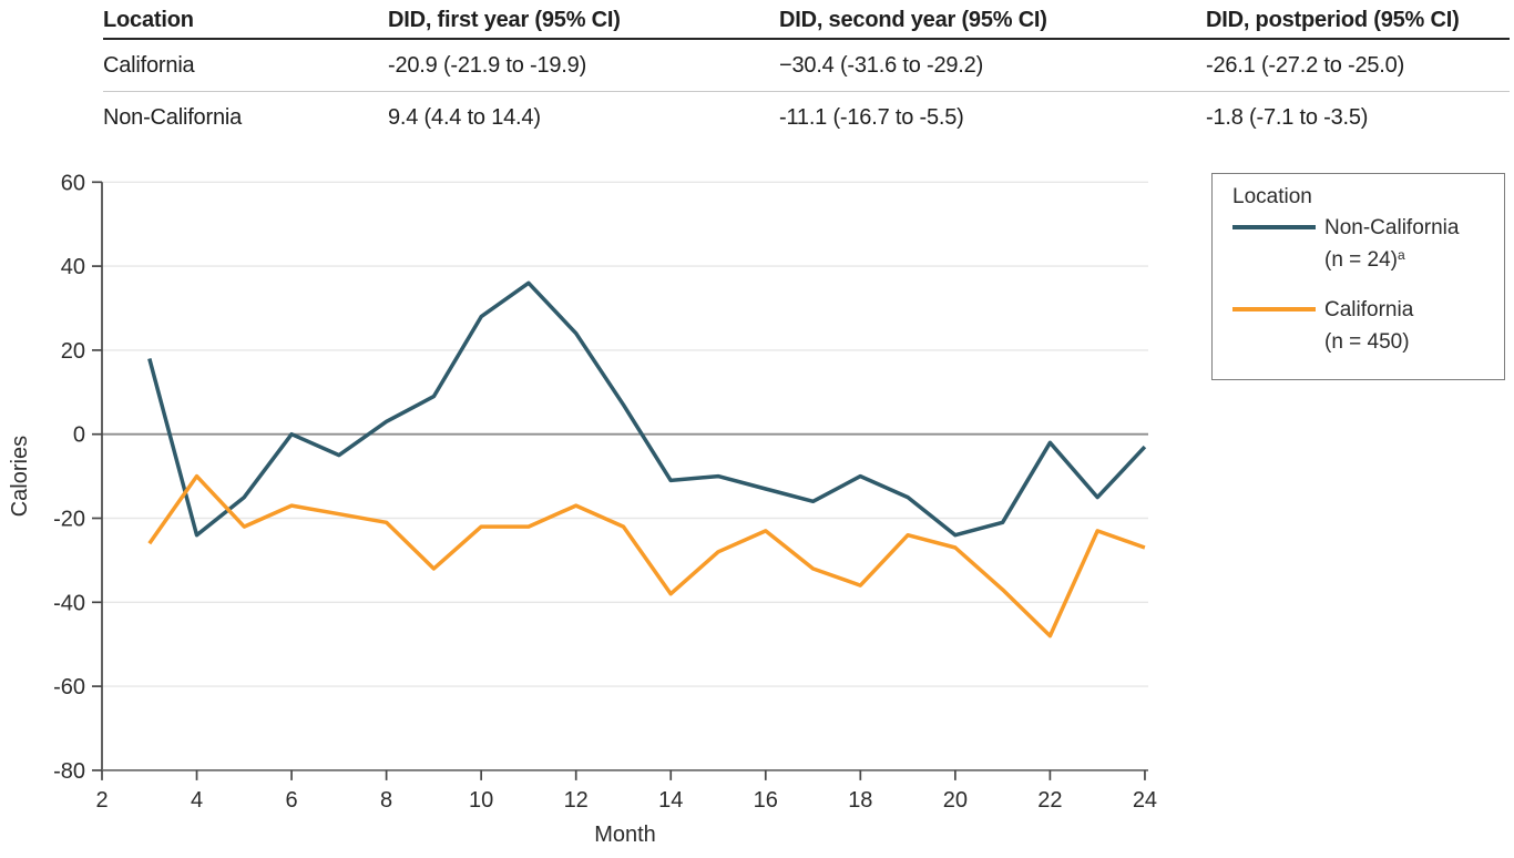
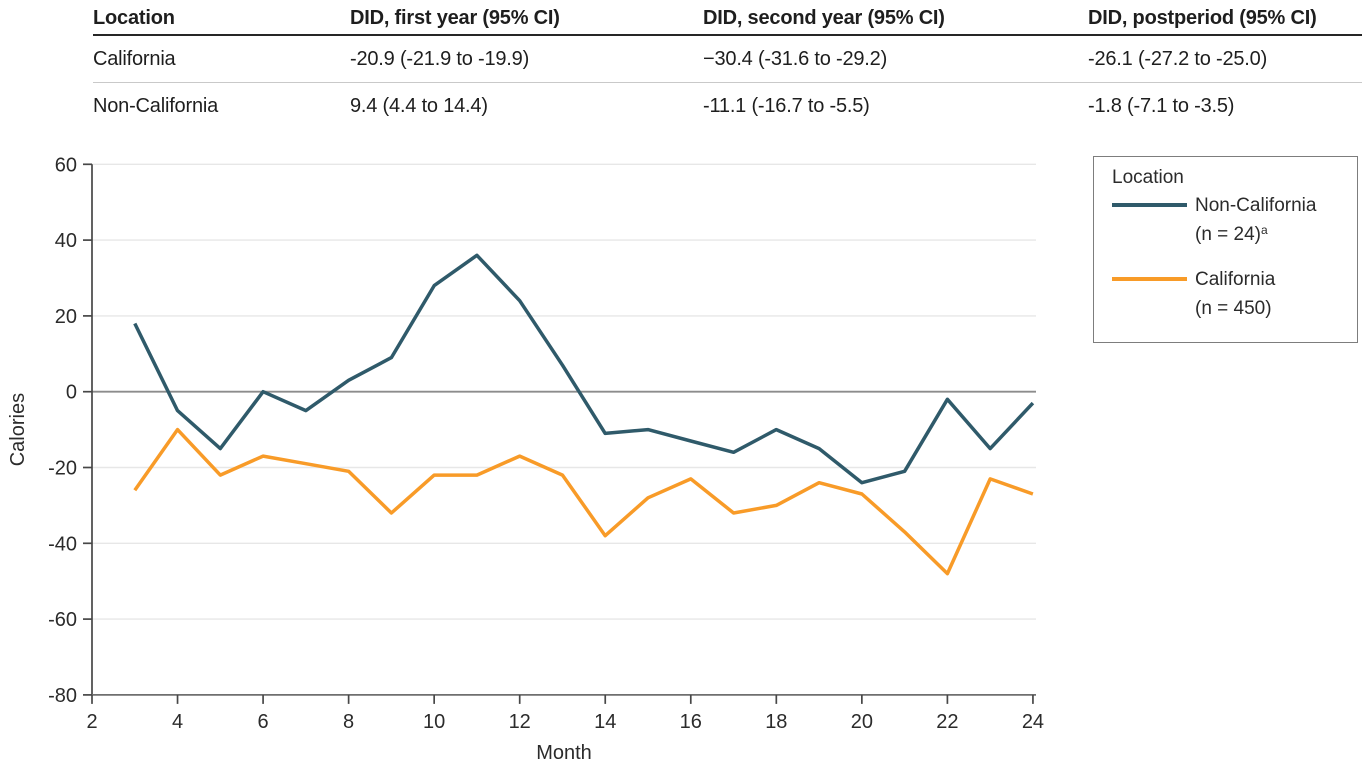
Non-California (n = 24)/4: -24 -> -5
California (n = 450)/18: -36 -> -30
